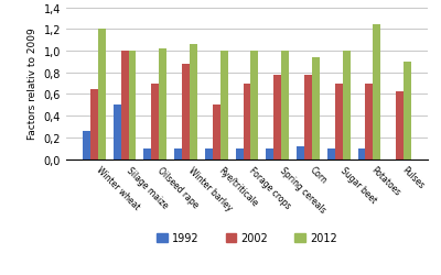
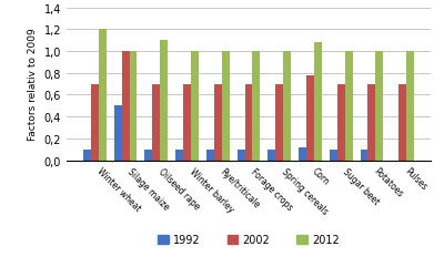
1992/Winter wheat: 0,26 -> 0,10
2002/Winter wheat: 0,64 -> 0,70
2012/Oilseed rape: 1,02 -> 1,10
2002/Winter barley: 0,88 -> 0,70
2012/Winter barley: 1,06 -> 1,00
2002/Rye/triticale: 0,50 -> 0,70
2002/Spring cereals: 0,78 -> 0,70
2012/Corn: 0,94 -> 1,08
2012/Potatoes: 1,24 -> 1,00
2002/Pulses: 0,62 -> 0,70
2012/Pulses: 0,90 -> 1,00
